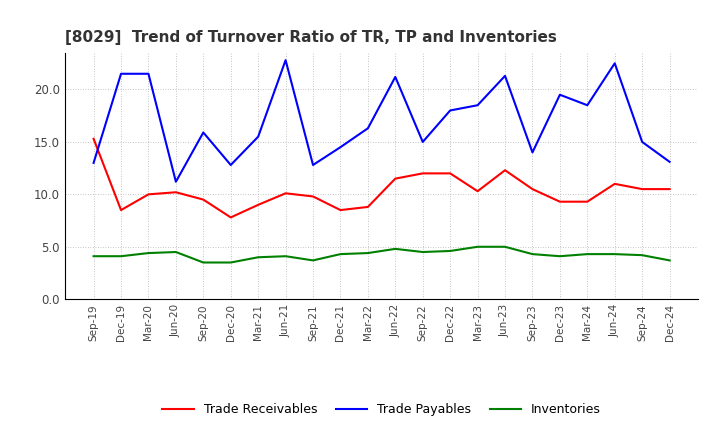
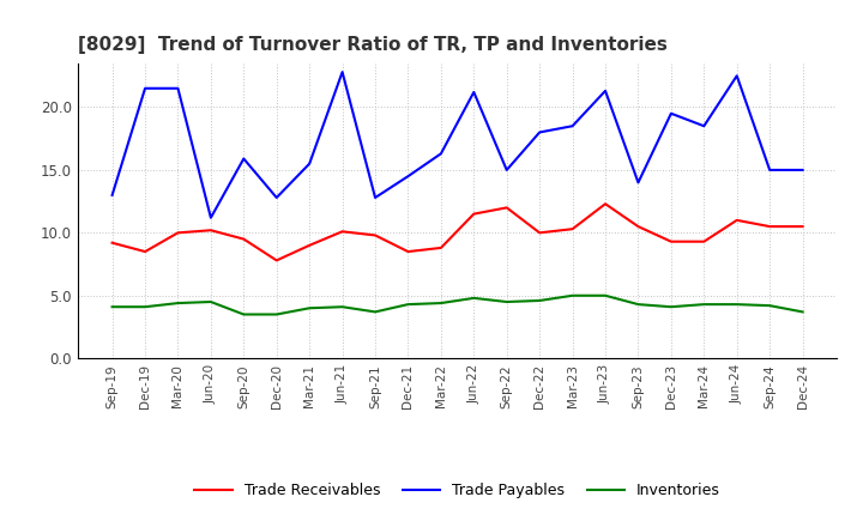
Trade Receivables/Sep-19: 15.3 -> 9.2
Trade Receivables/Dec-22: 12.0 -> 10.0
Trade Payables/Dec-24: 13.1 -> 15.0
